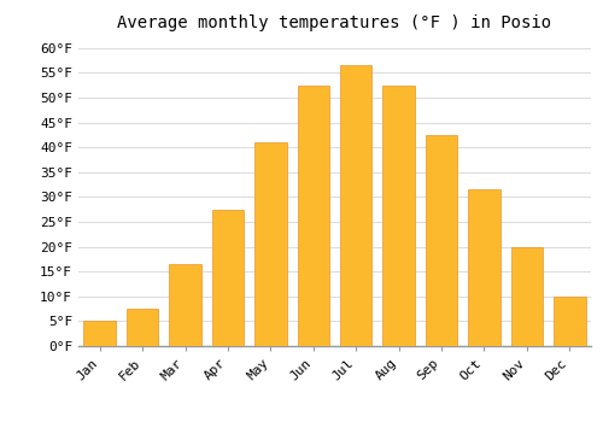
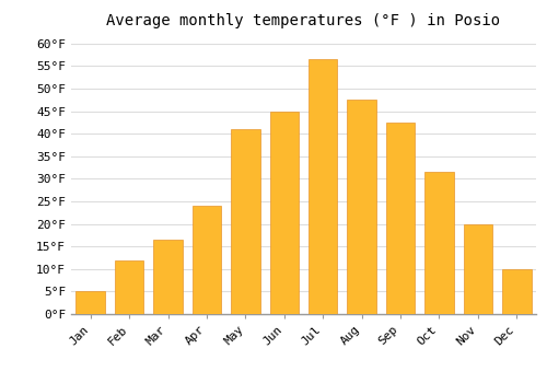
Feb: 7.5°F -> 12.0°F
Apr: 27.5°F -> 24.0°F
Jun: 52.5°F -> 45.0°F
Aug: 52.5°F -> 47.5°F
